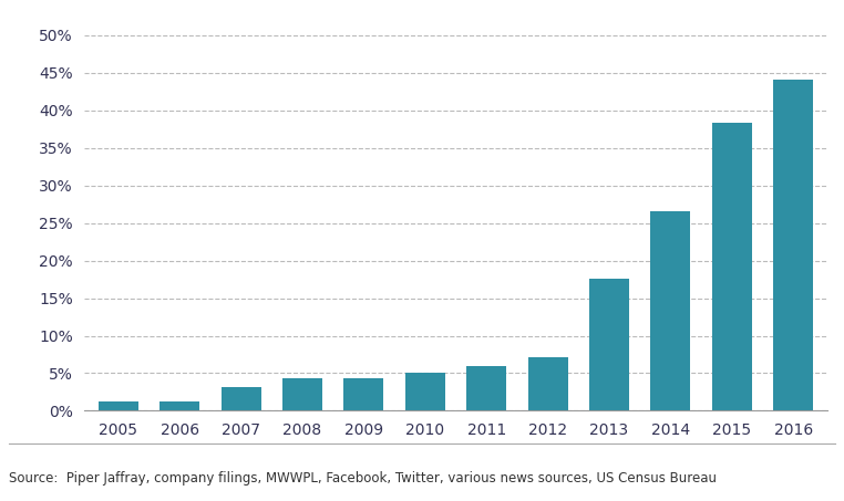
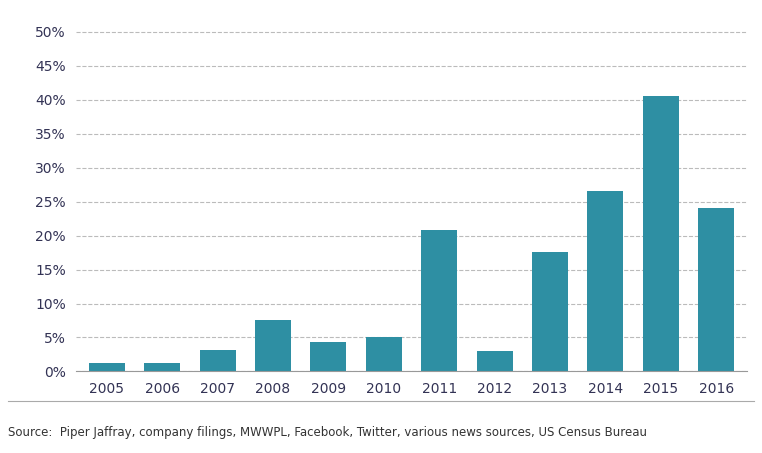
2008: 4.4% -> 7.6%
2011: 5.9% -> 20.8%
2012: 7.2% -> 3.0%
2015: 38.3% -> 40.6%
2016: 44.1% -> 24.0%
